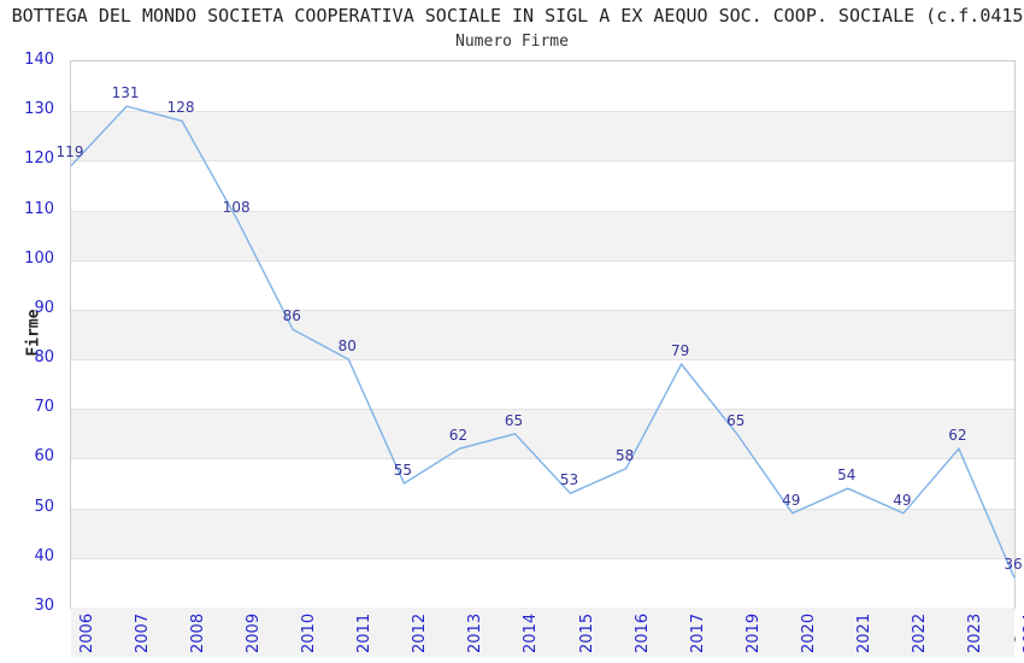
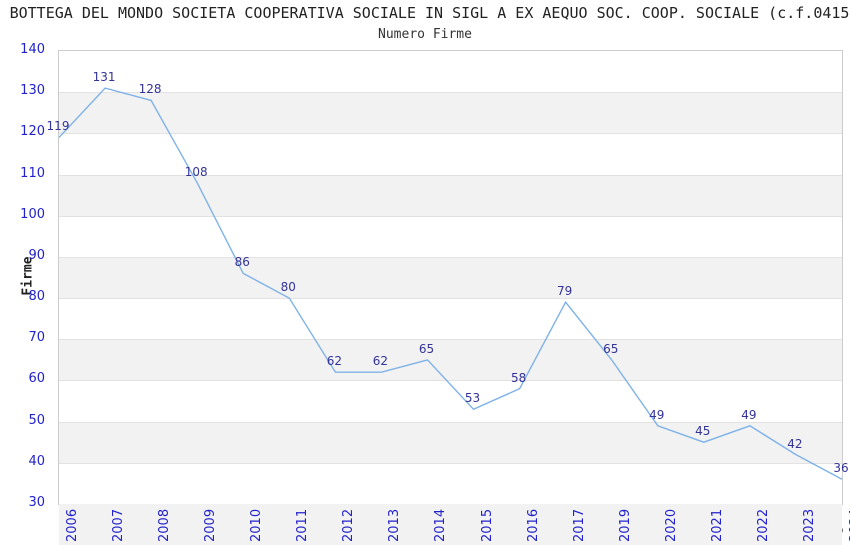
2012: 55 -> 62
2021: 54 -> 45
2023: 62 -> 42
